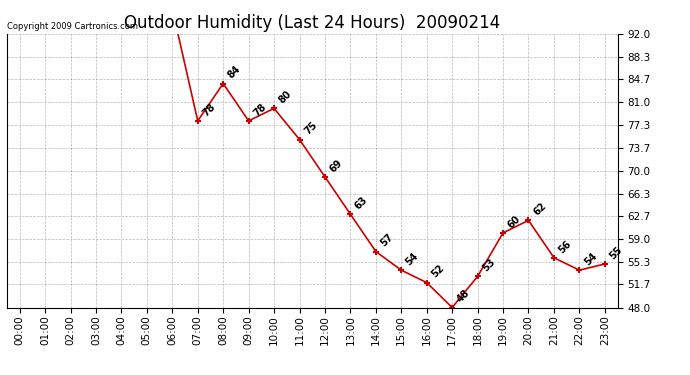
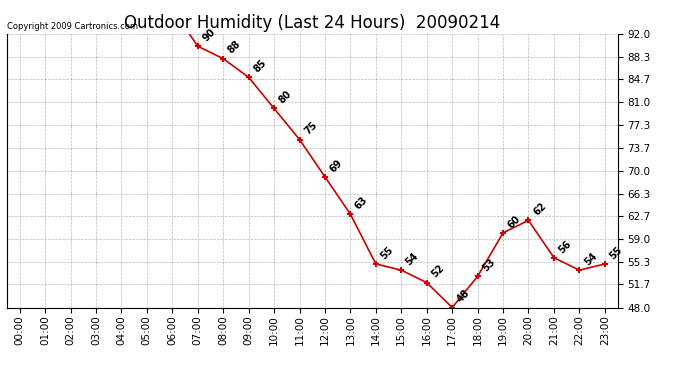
07:00: 78 -> 90
08:00: 84 -> 88
09:00: 78 -> 85
14:00: 57 -> 55
